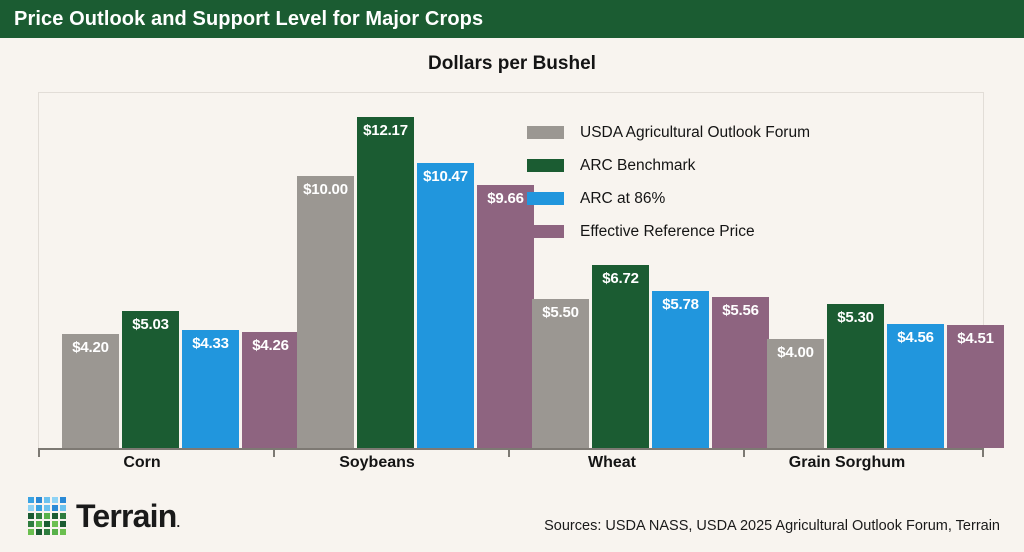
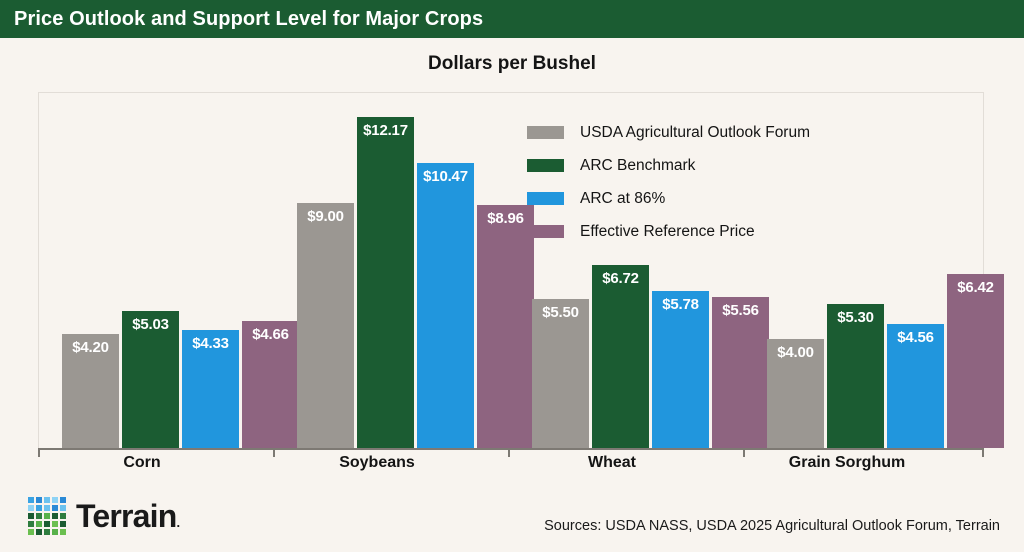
Effective Reference Price/Corn: $4.26 -> $4.66
USDA Agricultural Outlook Forum/Soybeans: $10.00 -> $9.00
Effective Reference Price/Soybeans: $9.66 -> $8.96
Effective Reference Price/Grain Sorghum: $4.51 -> $6.42
